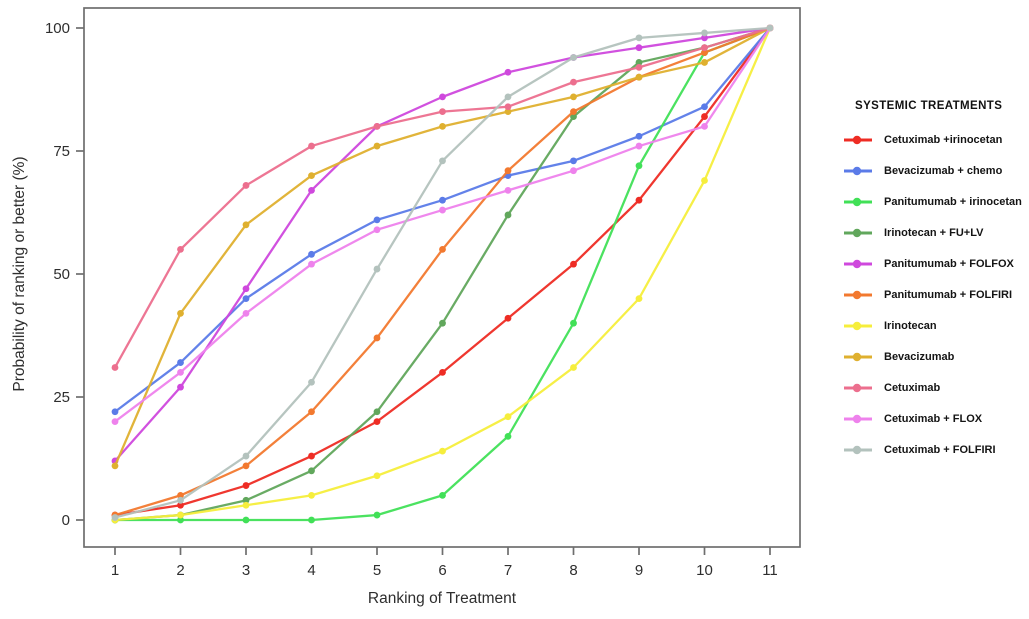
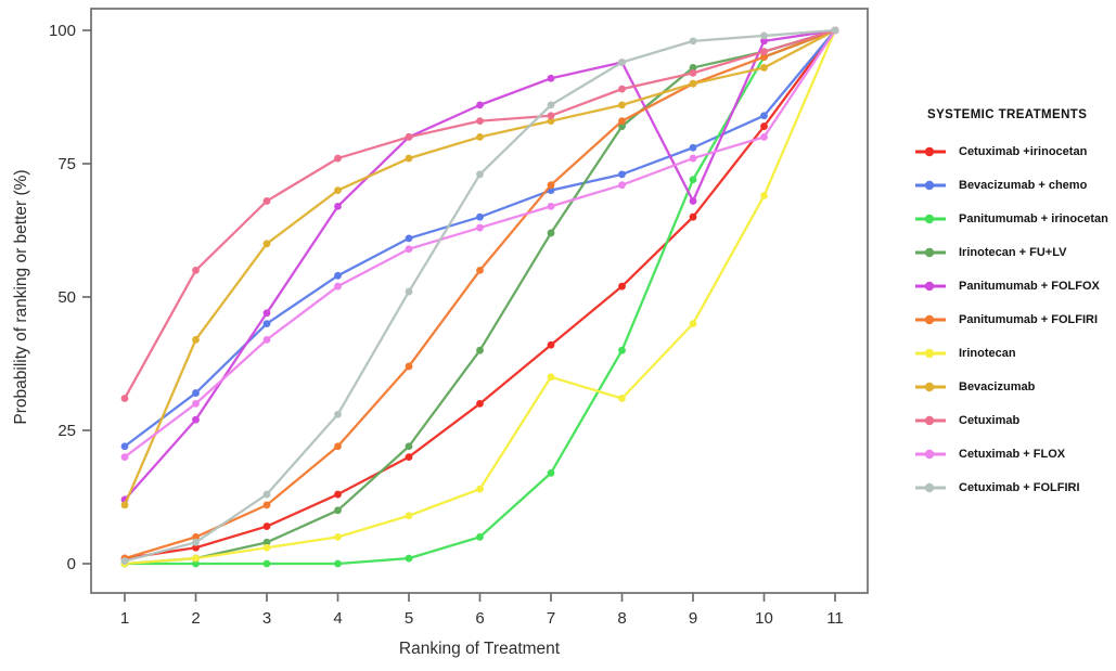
Irinotecan/7: 21 -> 35
Panitumumab + FOLFOX/9: 96 -> 68
